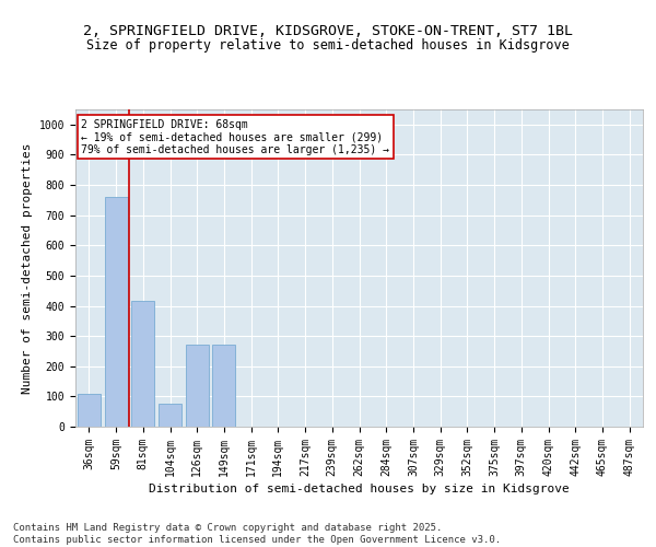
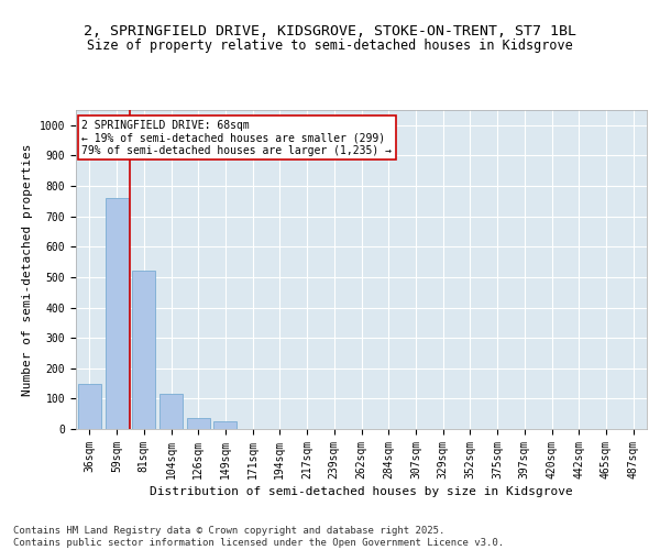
36sqm: 110 -> 150
81sqm: 415 -> 520
104sqm: 75 -> 115
126sqm: 270 -> 35
149sqm: 270 -> 25
